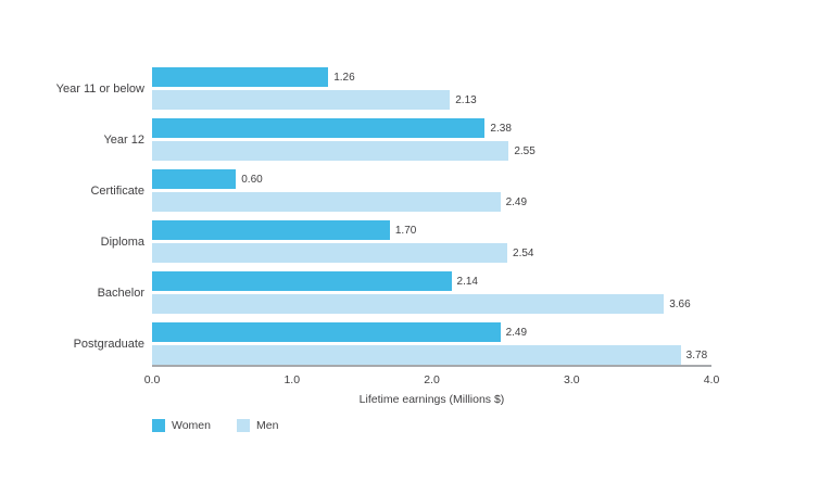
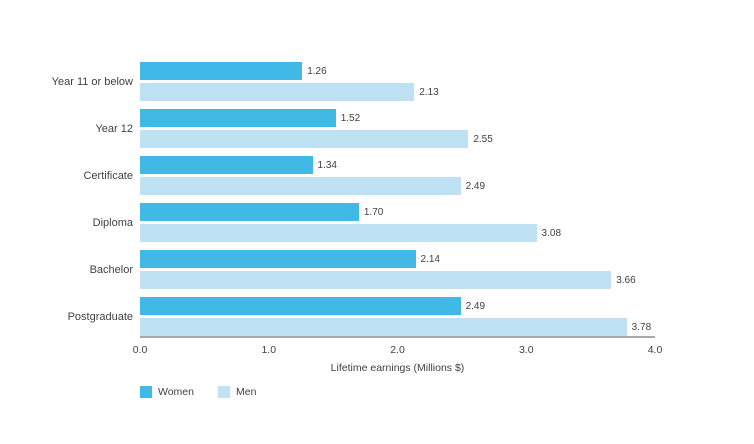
Women/Year 12: 2.38 -> 1.52
Women/Certificate: 0.60 -> 1.34
Men/Diploma: 2.54 -> 3.08
